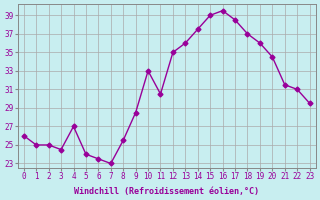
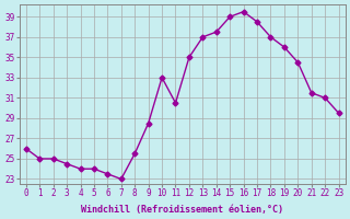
4: 27.0 -> 24.0
13: 36.0 -> 37.0
